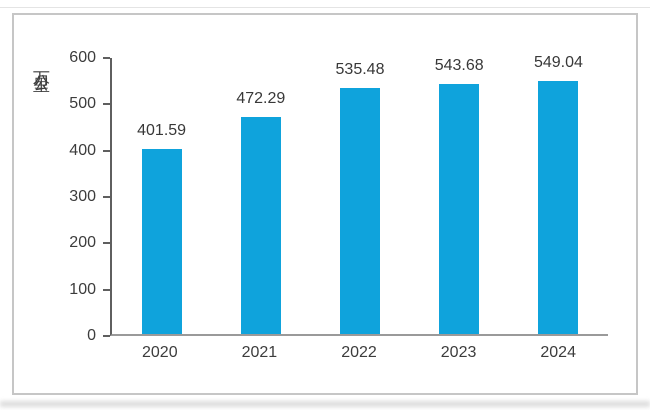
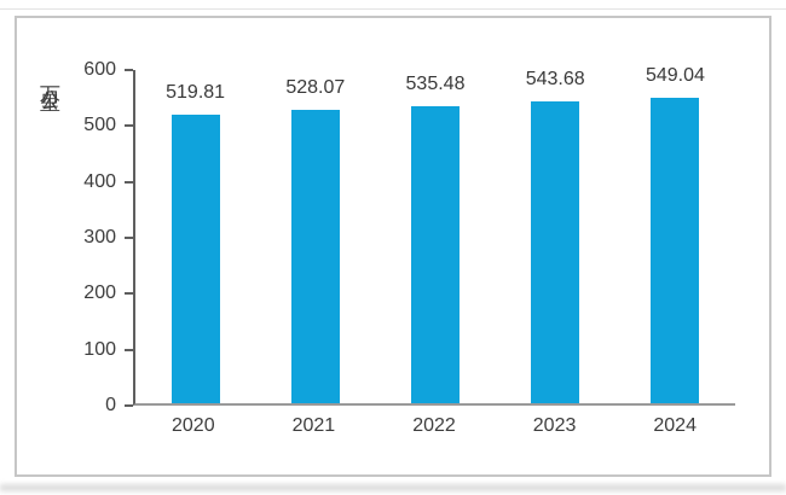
2020: 401.59 -> 519.81
2021: 472.29 -> 528.07
